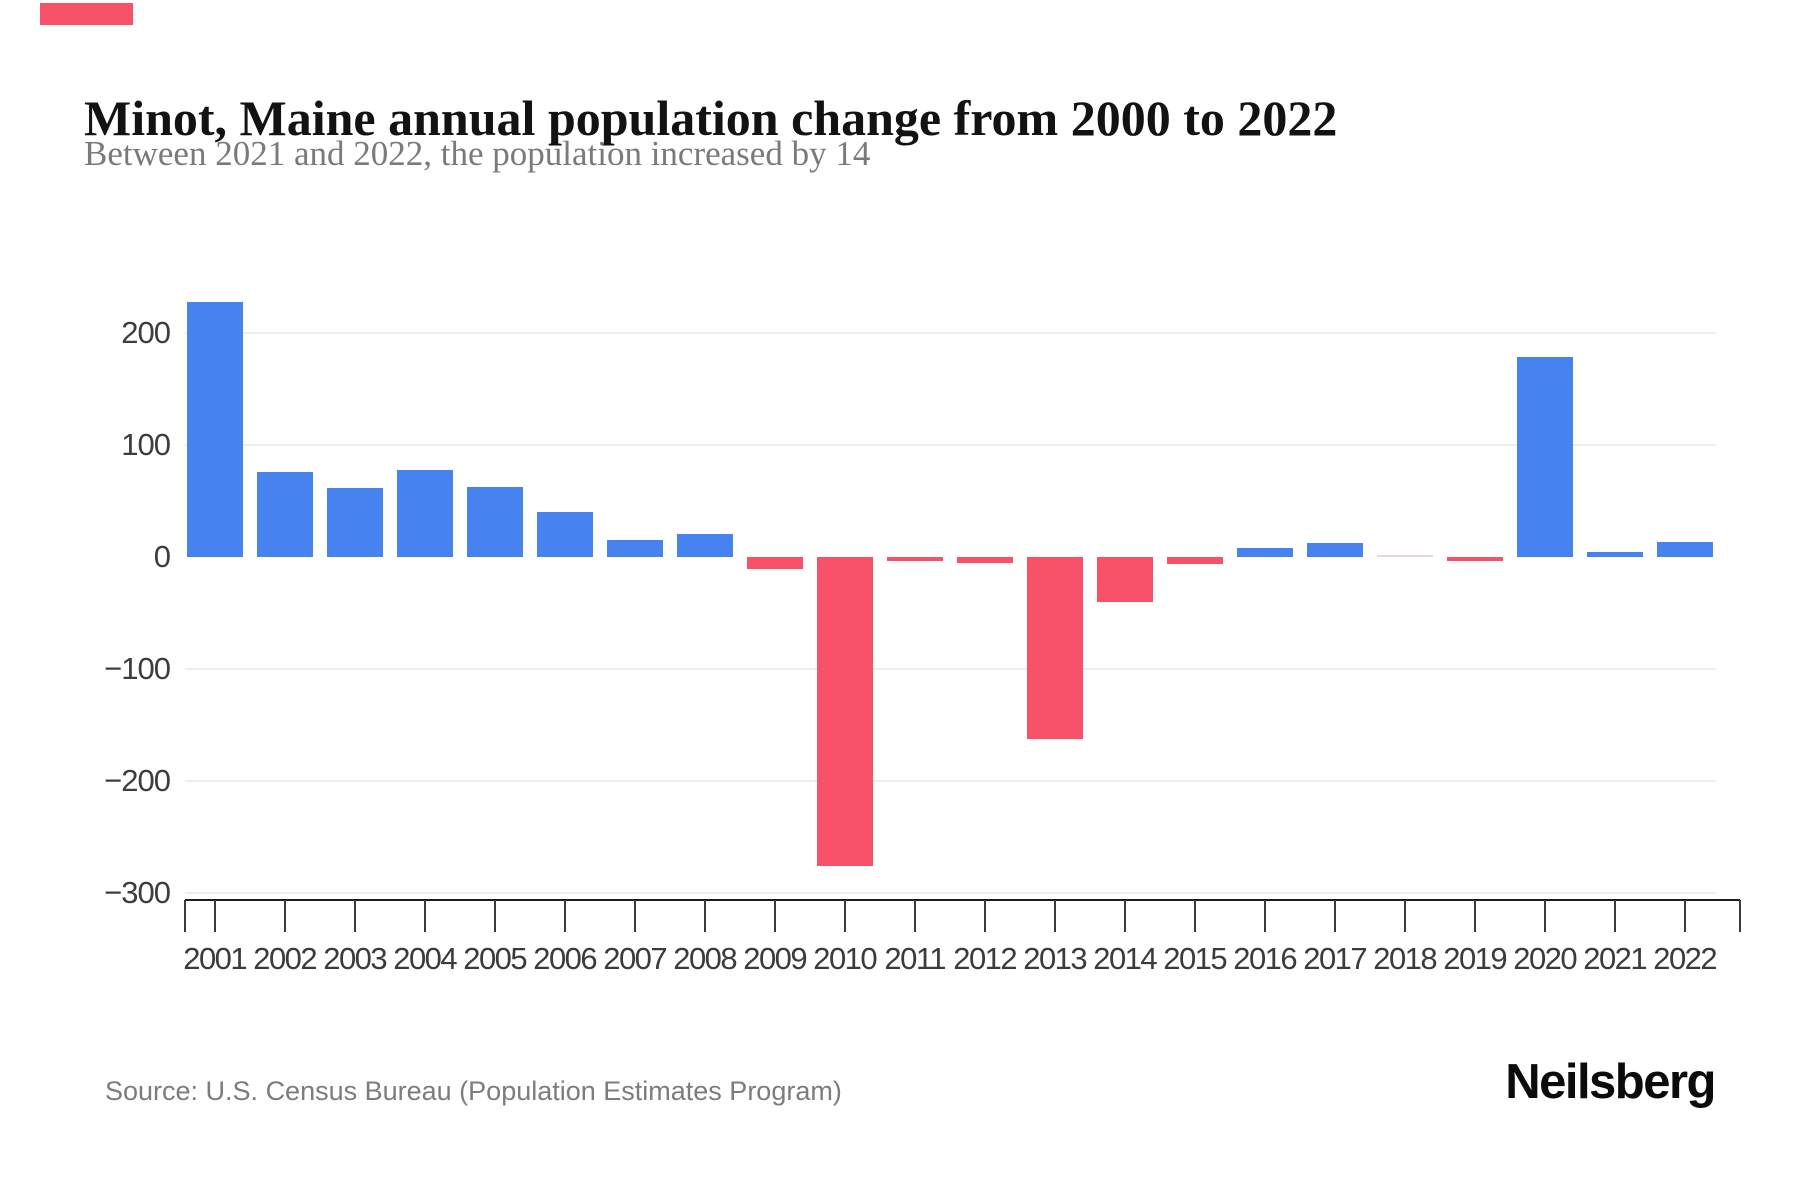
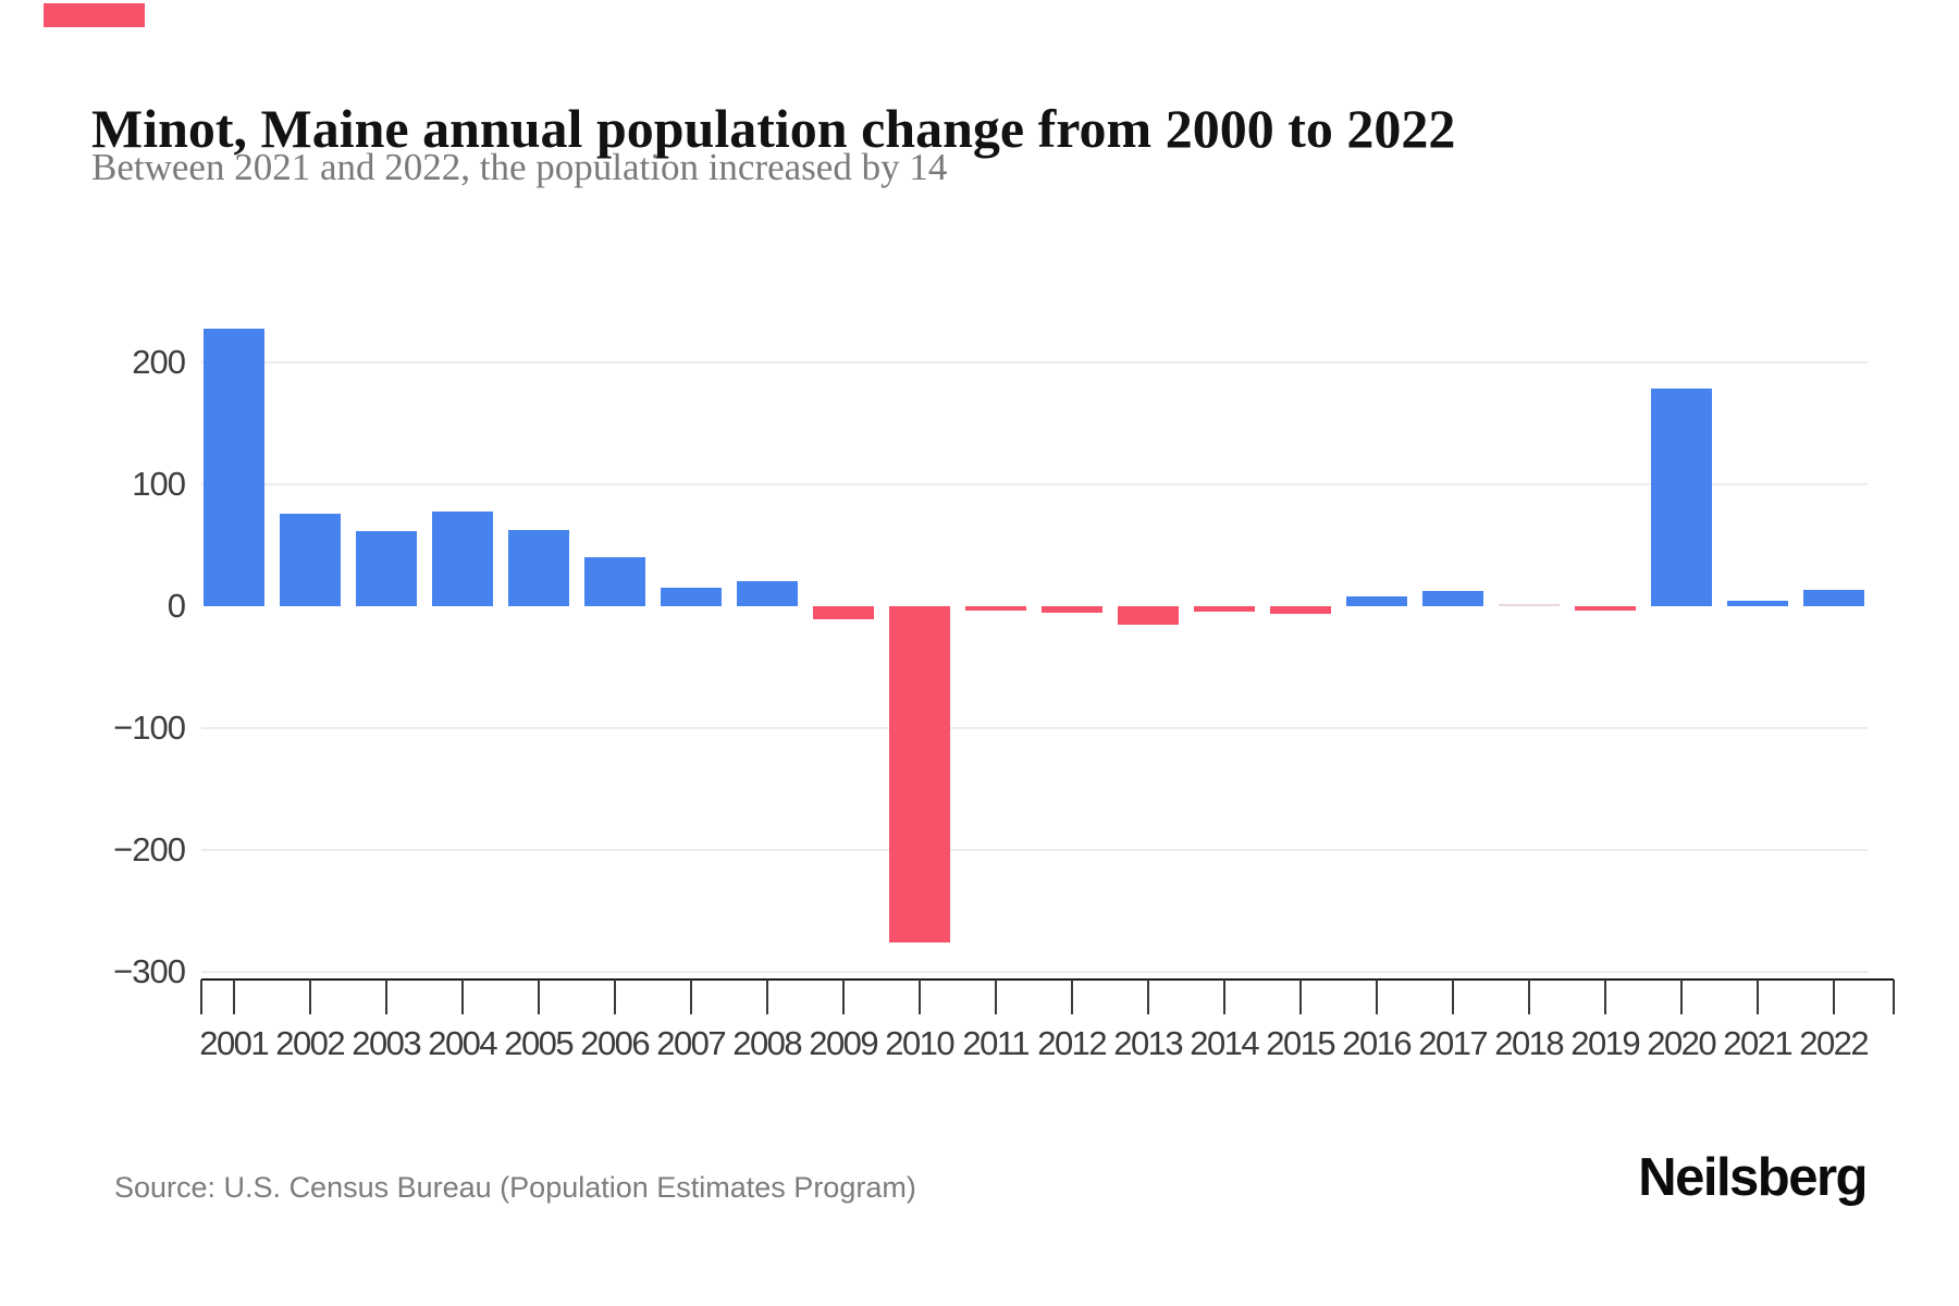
2013: -162 -> -15
2014: -40 -> -4
